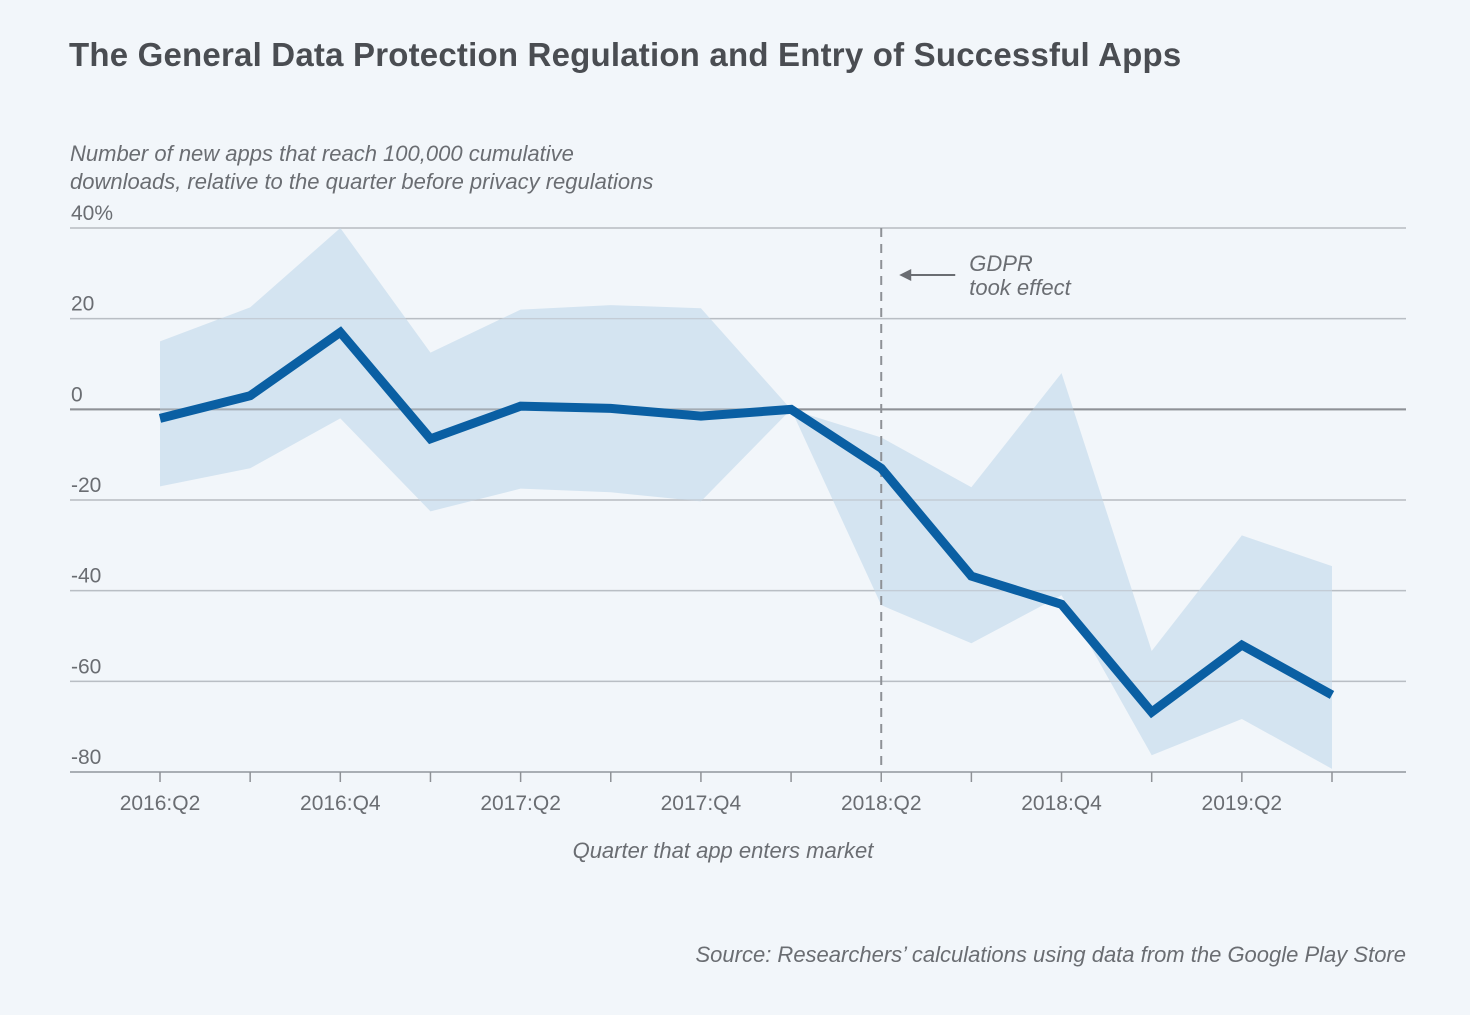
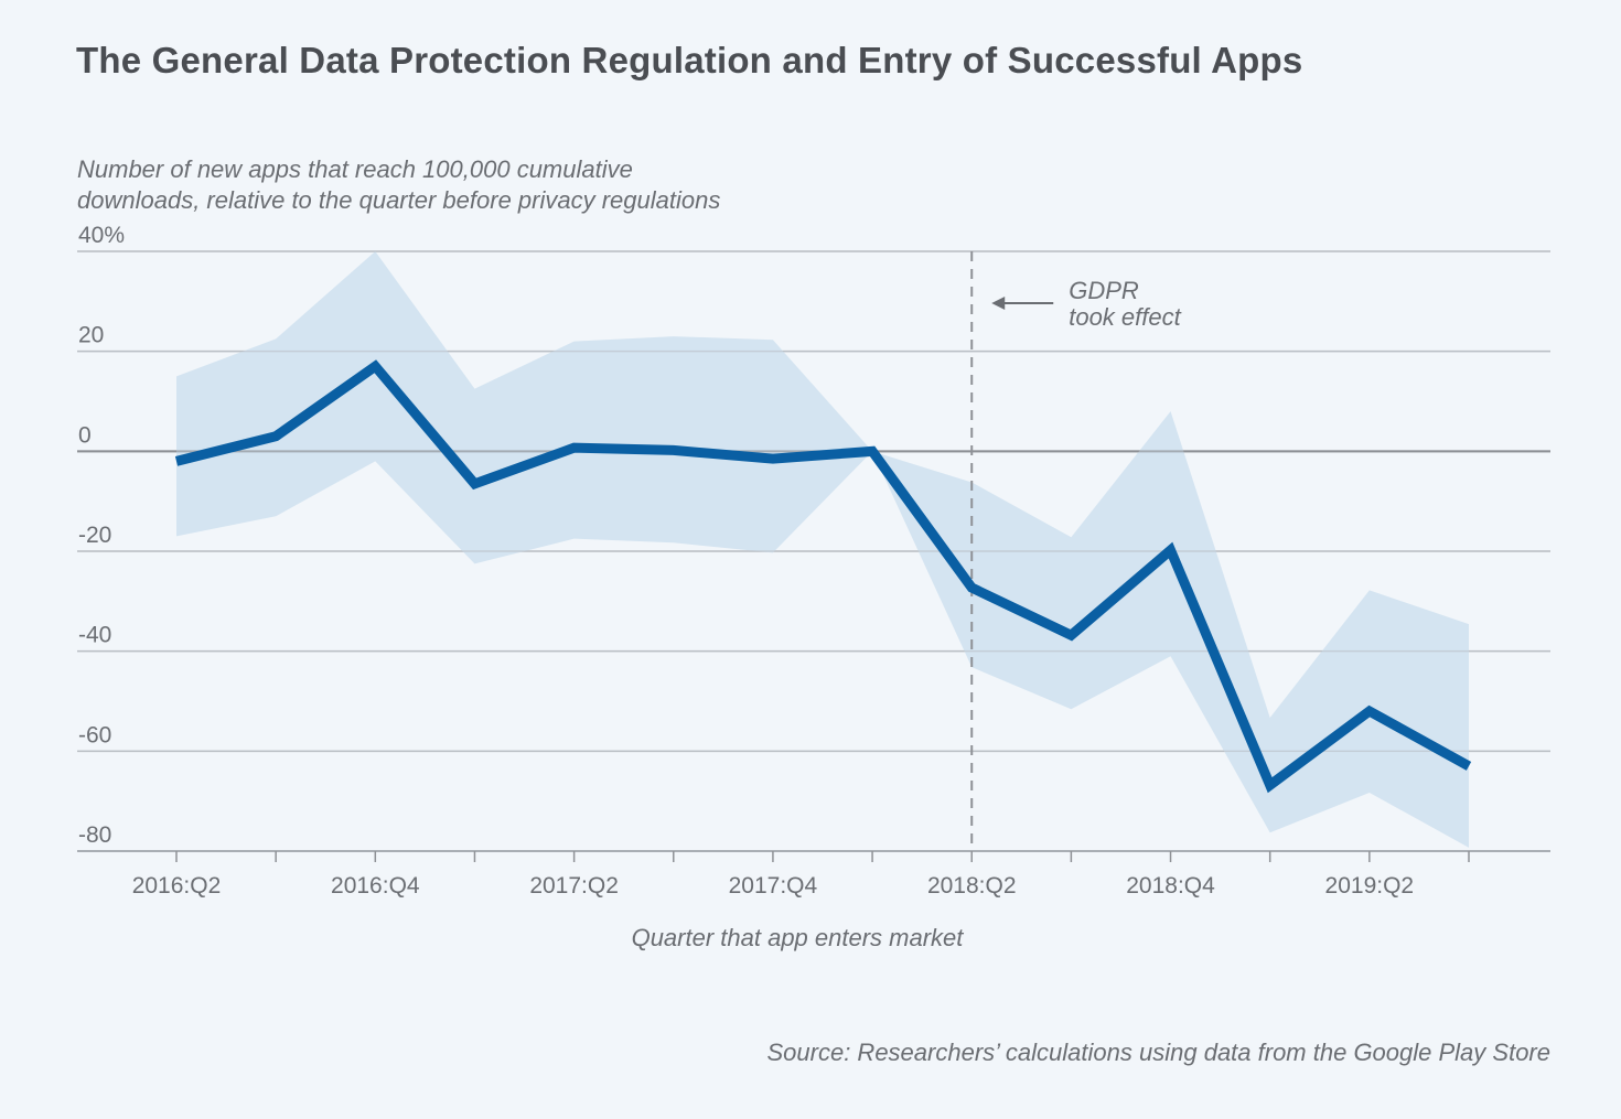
2018:Q2: -13% -> -27%
2018:Q4: -43% -> -20%
